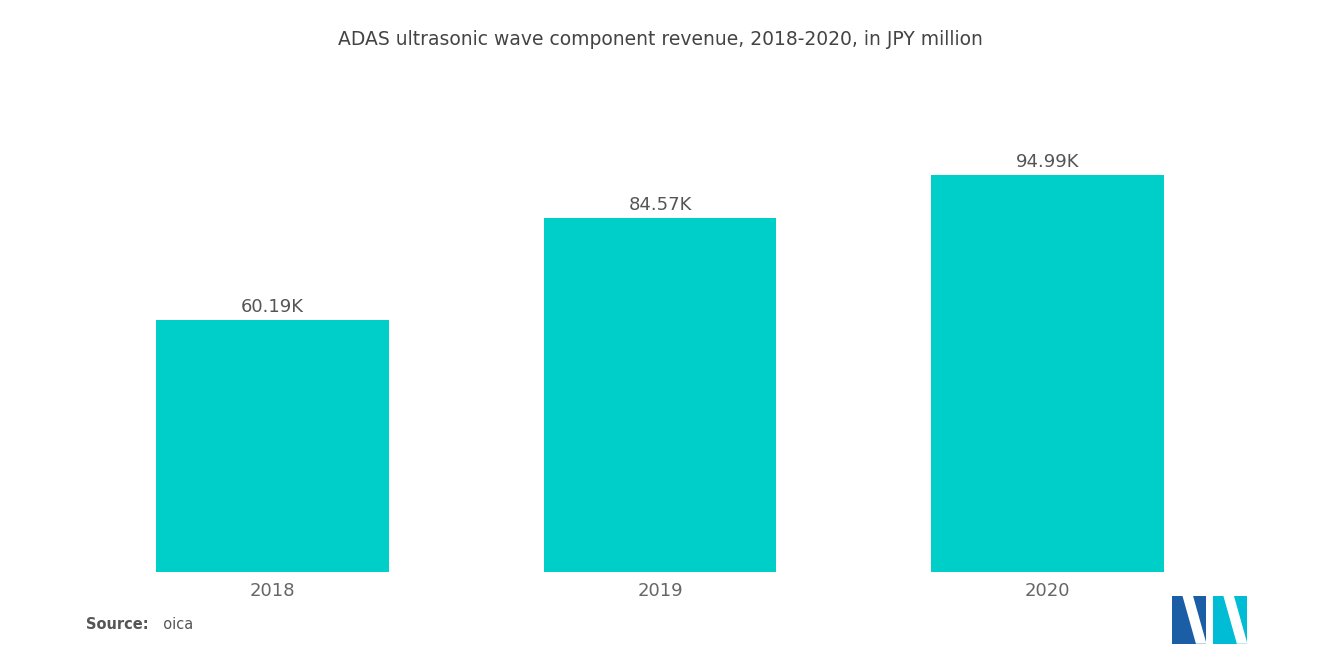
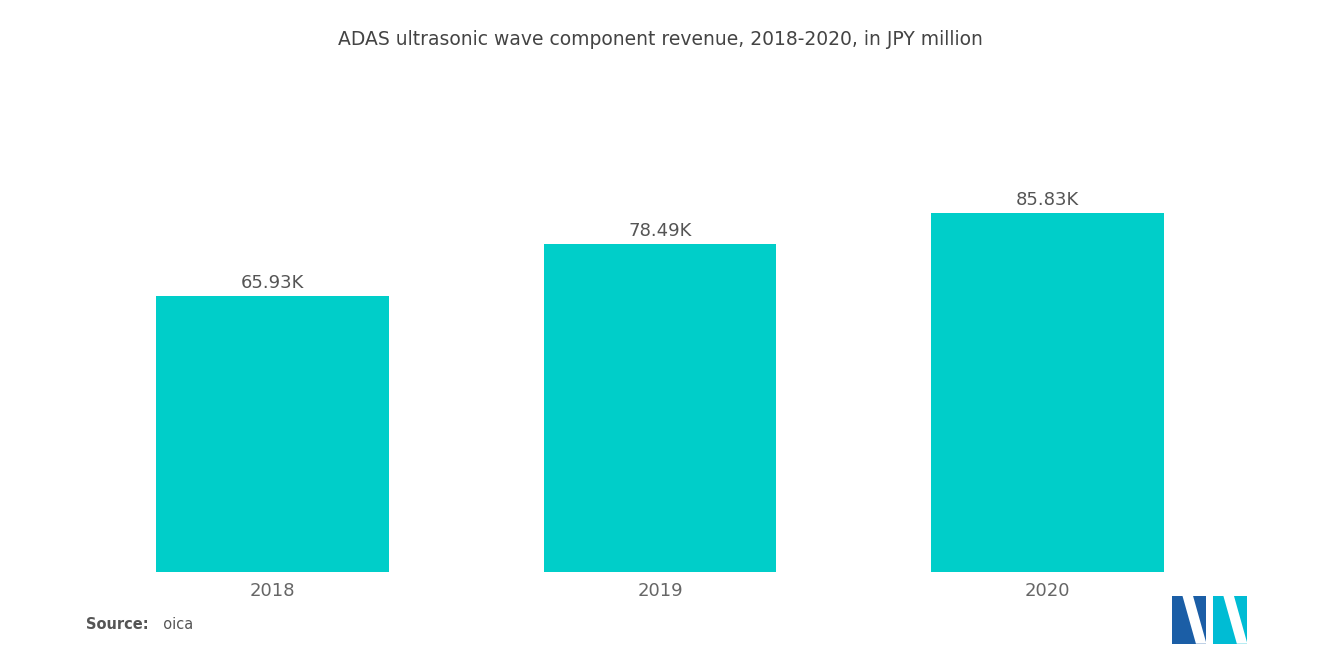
2018: 60.19K -> 65.93K
2019: 84.57K -> 78.49K
2020: 94.99K -> 85.83K
